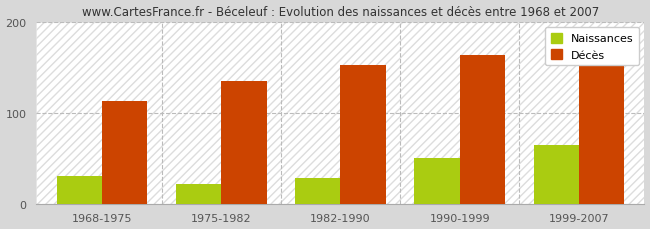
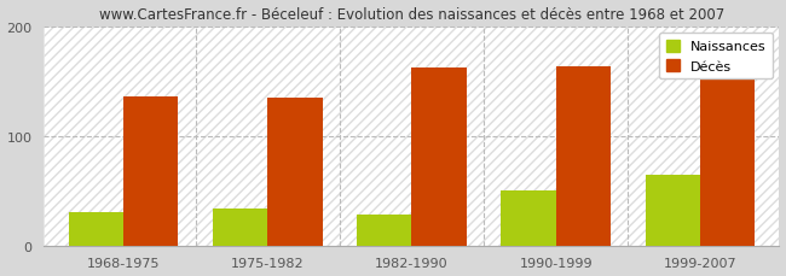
Décès/1968-1975: 113 -> 136
Naissances/1975-1982: 22 -> 34
Décès/1982-1990: 152 -> 162
